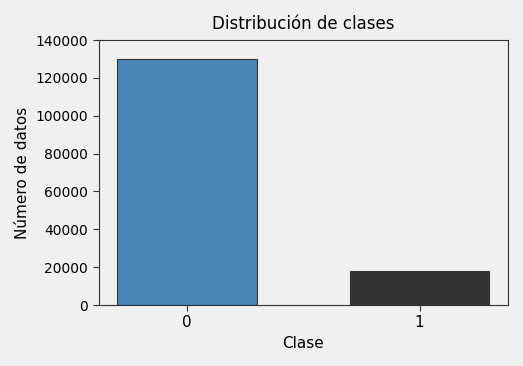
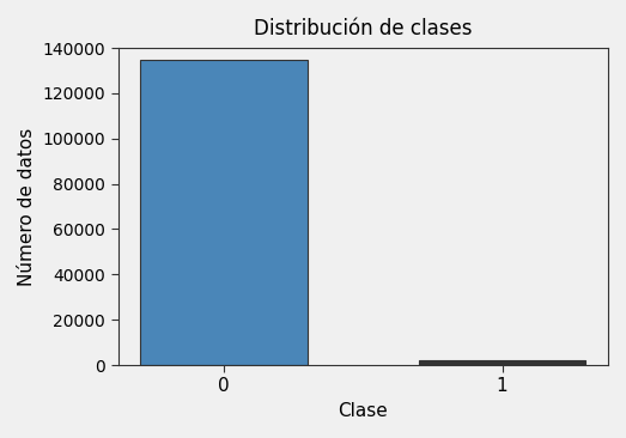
0: 130000 -> 135000
1: 18000 -> 2000
